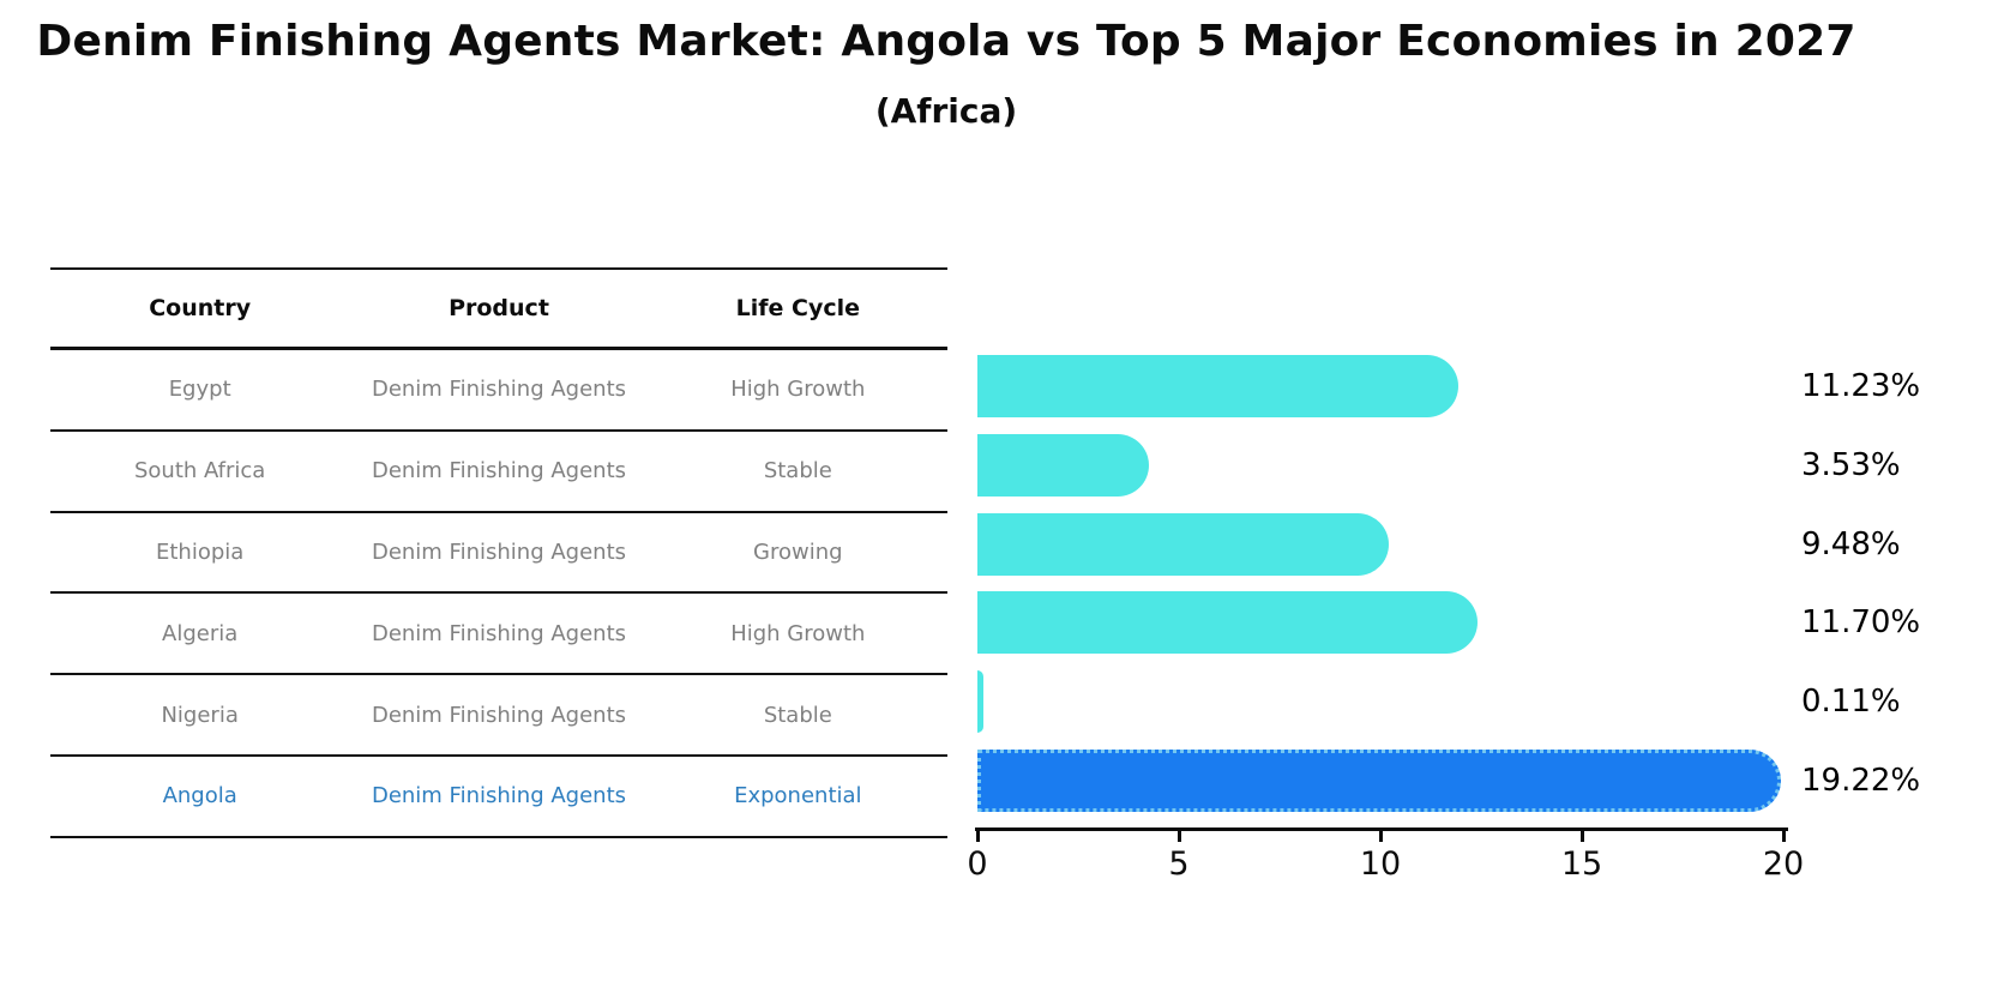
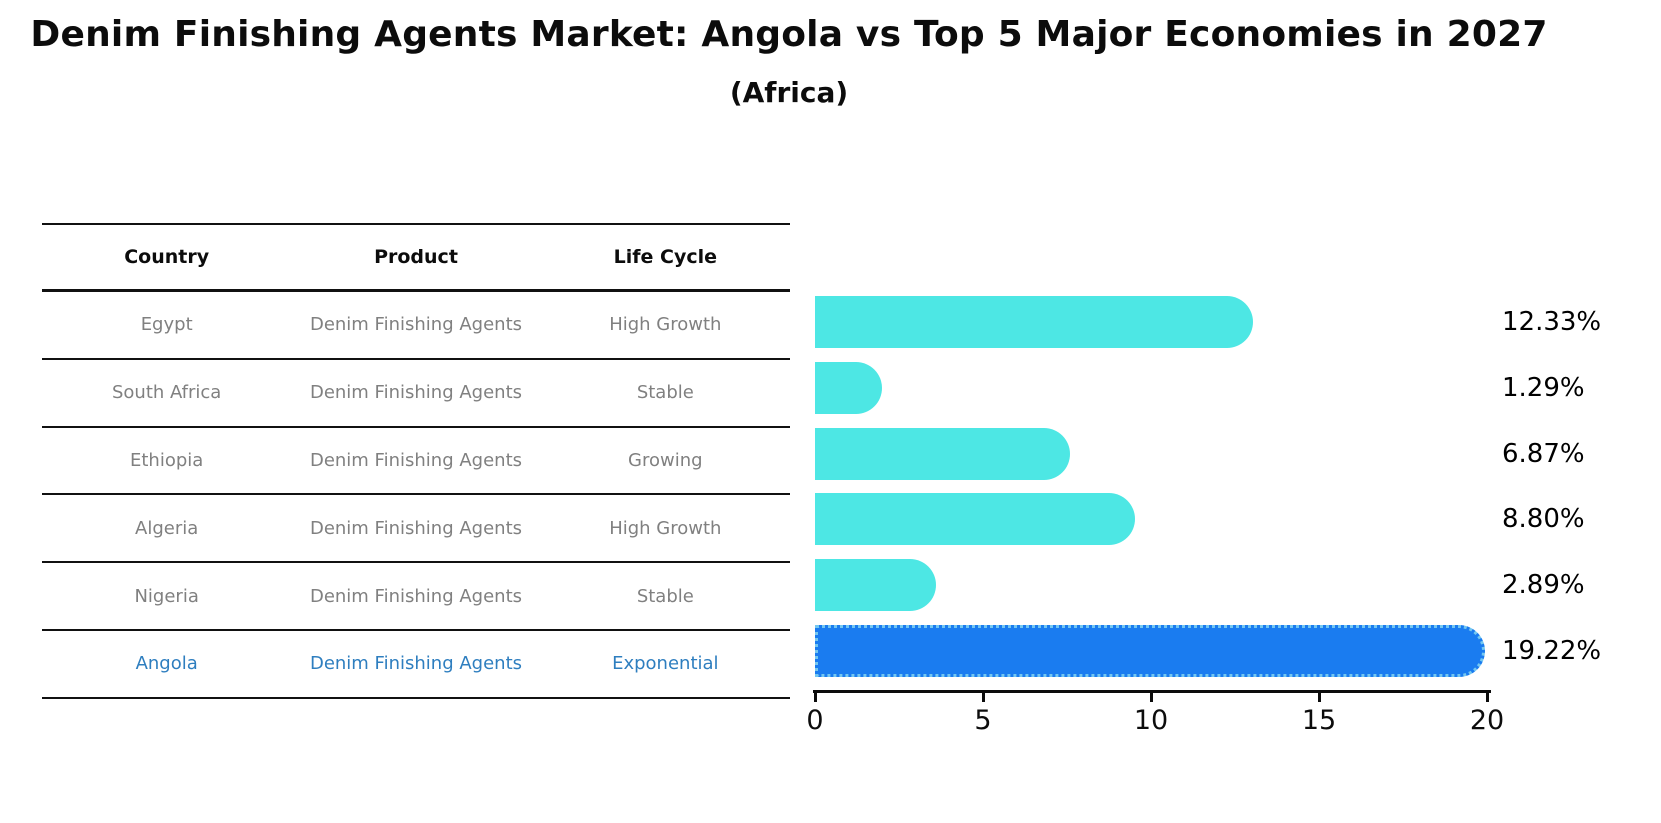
Egypt: 11.23% -> 12.33%
South Africa: 3.53% -> 1.29%
Ethiopia: 9.48% -> 6.87%
Algeria: 11.70% -> 8.80%
Nigeria: 0.11% -> 2.89%
